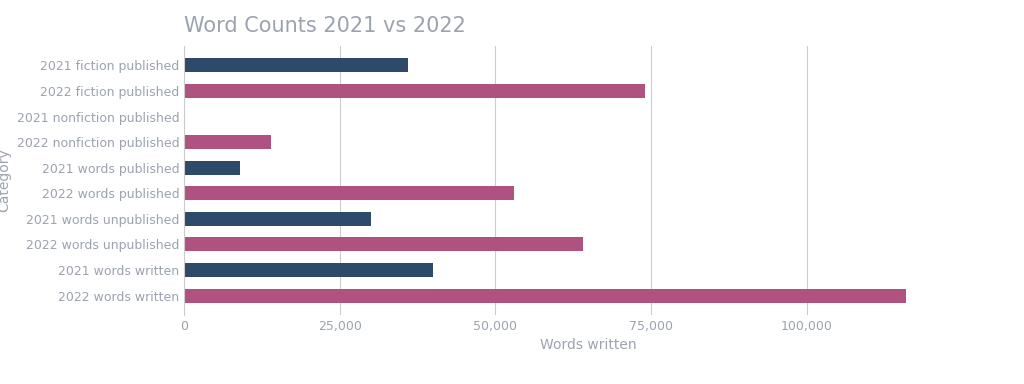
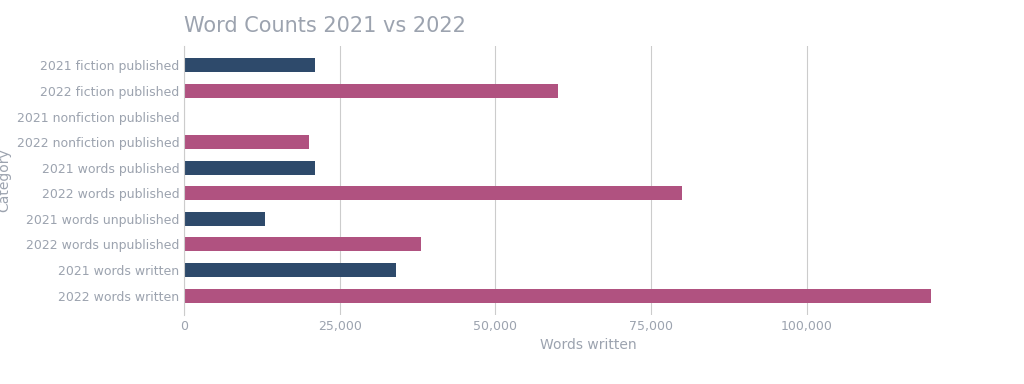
2021 fiction published: 36,000 -> 21,000
2022 fiction published: 74,000 -> 60,000
2022 nonfiction published: 14,000 -> 20,000
2021 words published: 9,000 -> 21,000
2022 words published: 53,000 -> 80,000
2021 words unpublished: 30,000 -> 13,000
2022 words unpublished: 64,000 -> 38,000
2021 words written: 40,000 -> 34,000
2022 words written: 116,000 -> 120,000
